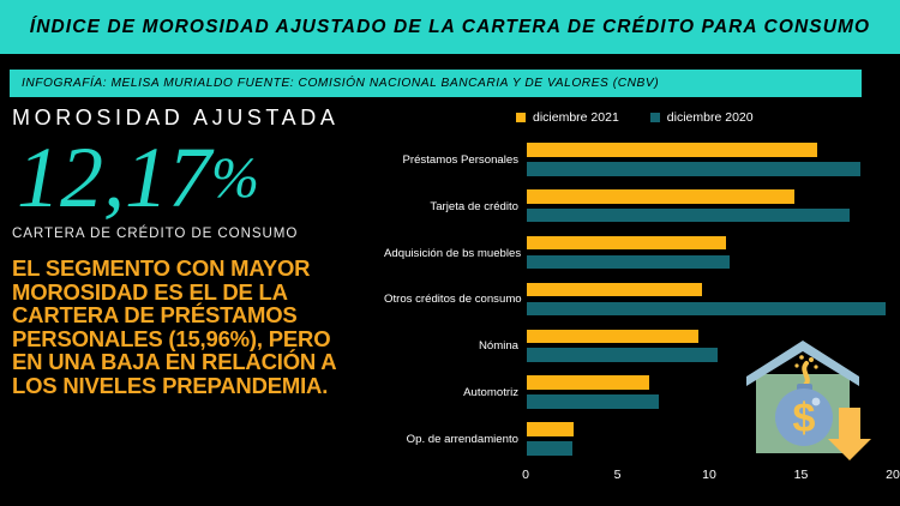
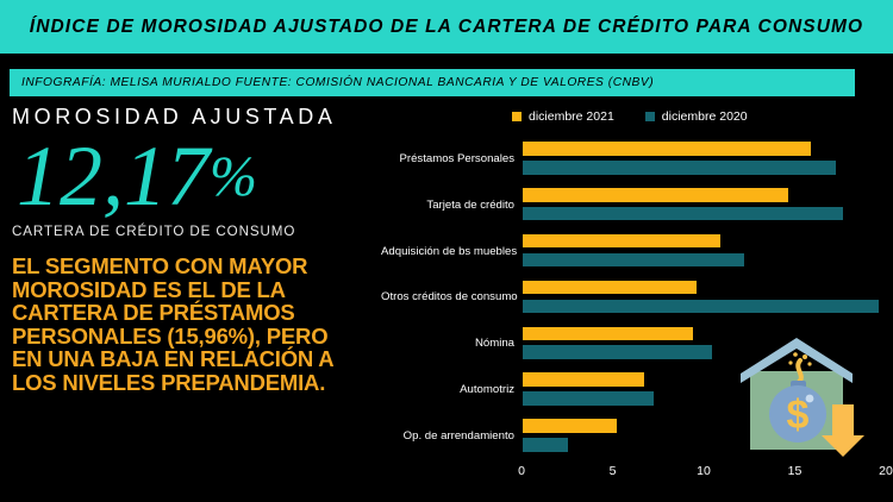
diciembre 2020/Préstamos Personales: 18.3 -> 17.3
diciembre 2020/Adquisición de bs muebles: 11.2 -> 12.3
diciembre 2021/Op. de arrendamiento: 2.7 -> 5.3
